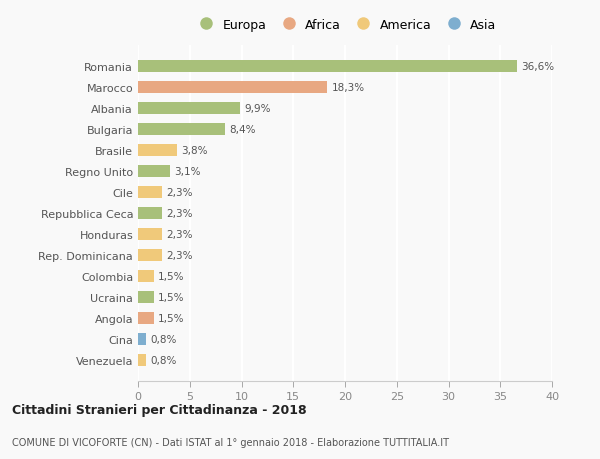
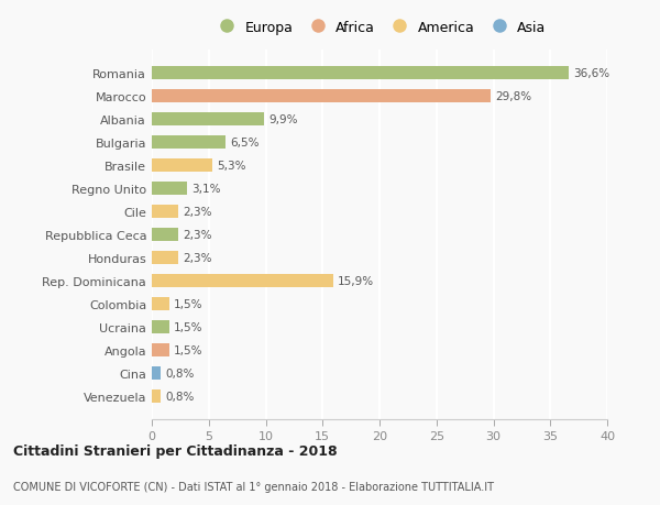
Marocco: 18,3% -> 29,8%
Bulgaria: 8,4% -> 6,5%
Brasile: 3,8% -> 5,3%
Rep. Dominicana: 2,3% -> 15,9%
